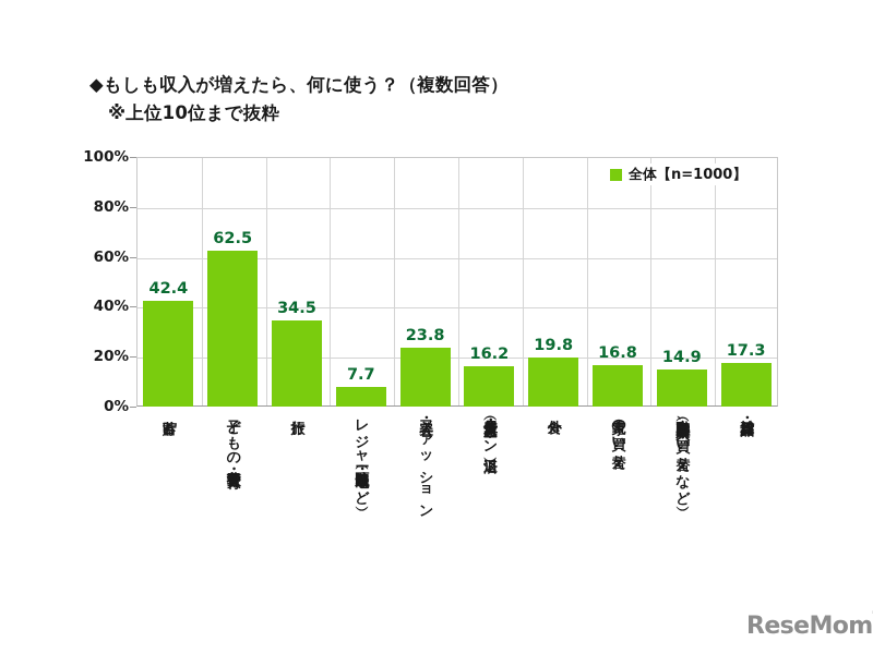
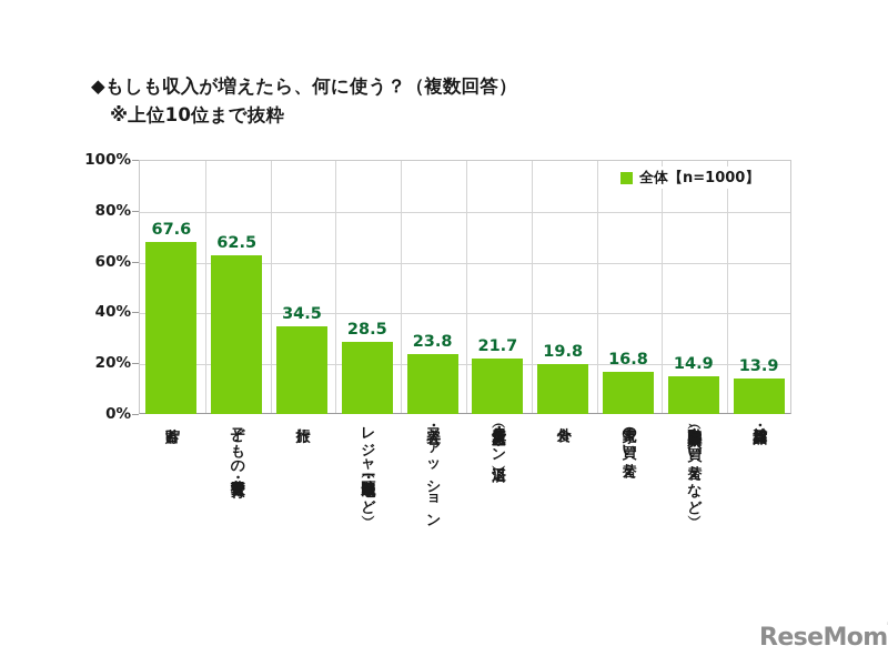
貯蓄: 42.4 -> 67.6
レジャー（映画・遊園地など）: 7.7 -> 28.5
住居費（家賃・ローン返済）: 16.2 -> 21.7
雑貨・日用品: 17.3 -> 13.9
